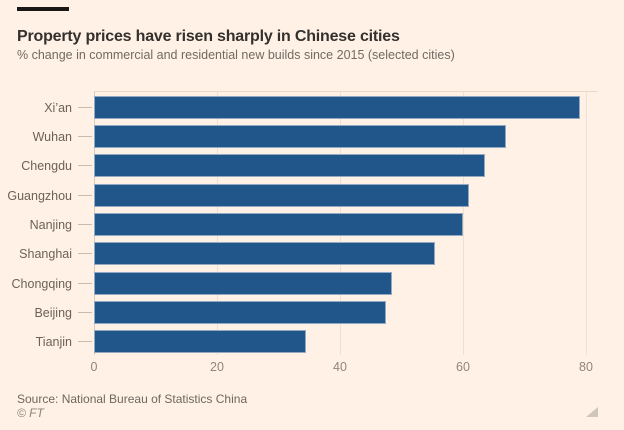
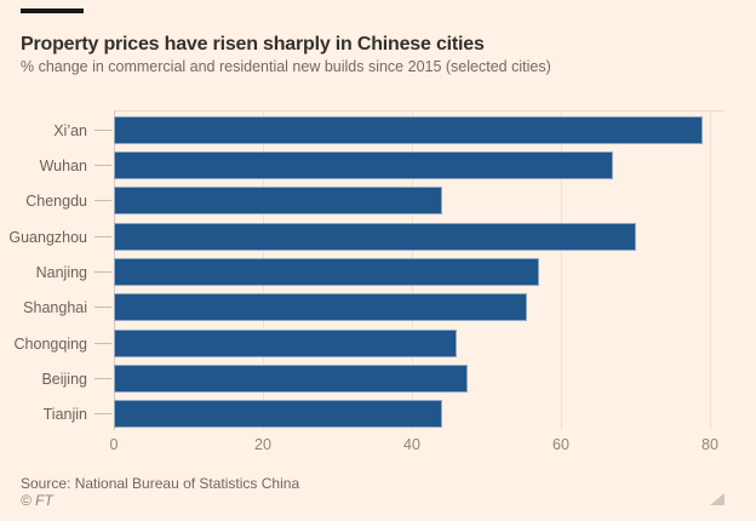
Chengdu: 64 -> 44
Guangzhou: 61 -> 70
Nanjing: 60 -> 57
Chongqing: 48 -> 46
Tianjin: 34 -> 44
